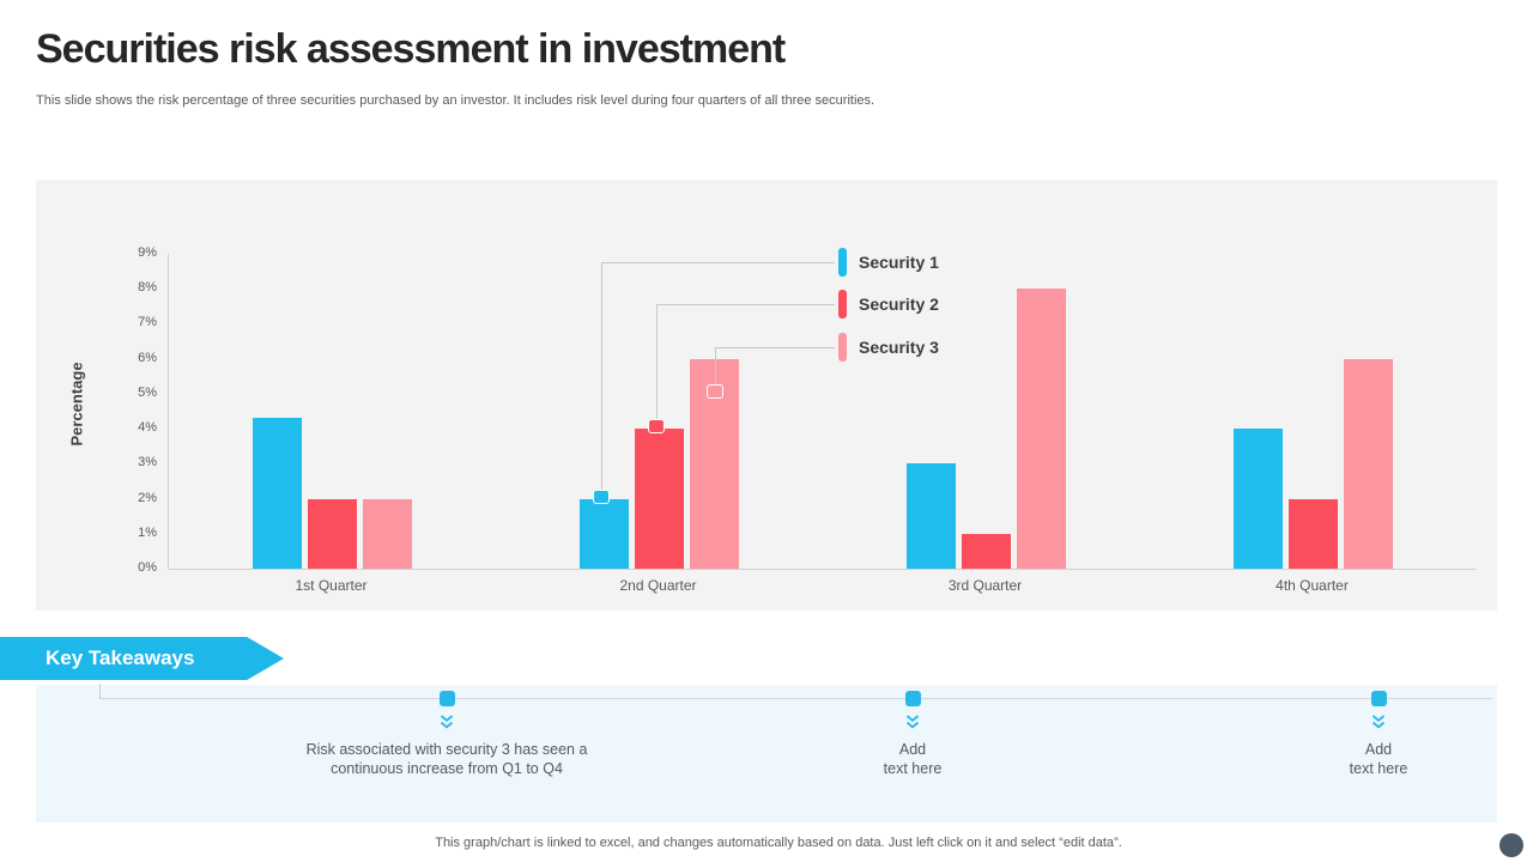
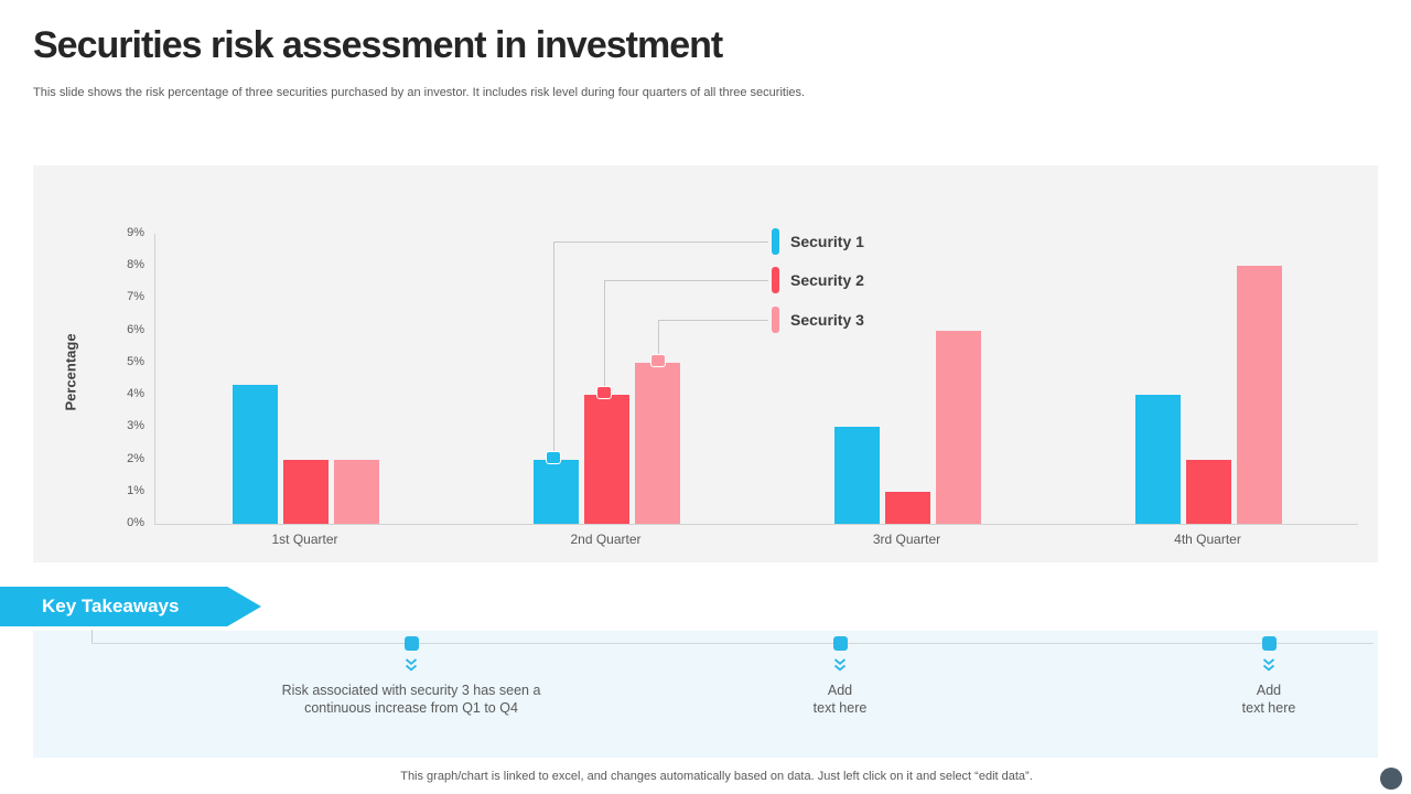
Security 3/2nd Quarter: 6% -> 5%
Security 3/3rd Quarter: 8% -> 6%
Security 3/4th Quarter: 6% -> 8%
